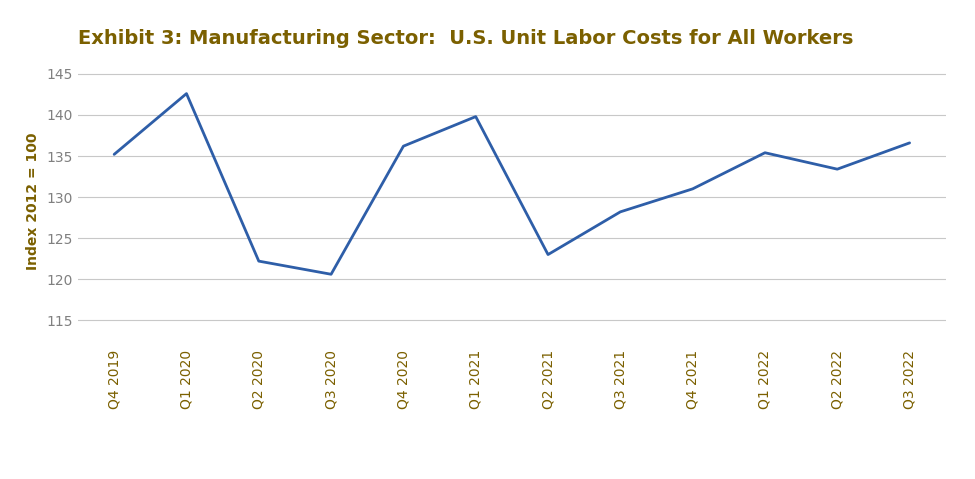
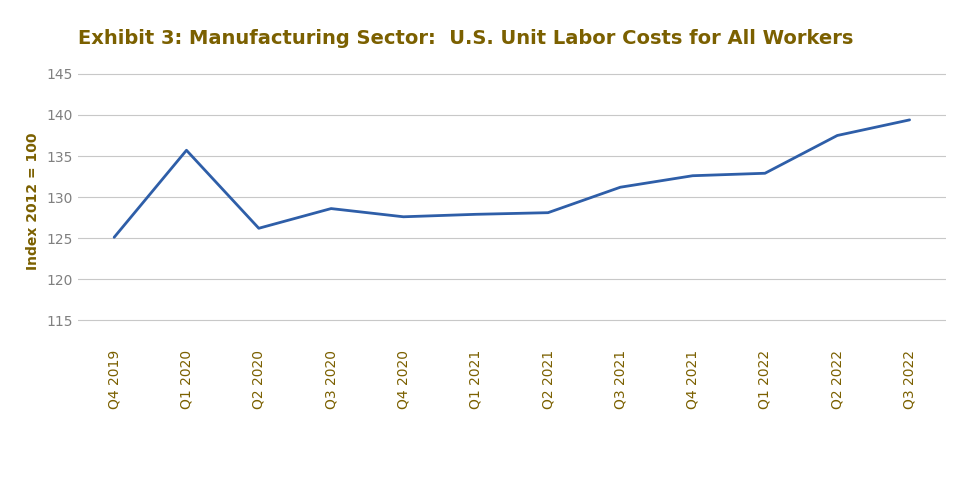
Q4 2019: 135.2 -> 125.1
Q1 2020: 142.6 -> 135.7
Q2 2020: 122.2 -> 126.2
Q3 2020: 120.6 -> 128.6
Q4 2020: 136.2 -> 127.6
Q1 2021: 139.8 -> 127.9
Q2 2021: 123.0 -> 128.1
Q3 2021: 128.2 -> 131.2
Q4 2021: 131.0 -> 132.6
Q1 2022: 135.4 -> 132.9
Q2 2022: 133.4 -> 137.5
Q3 2022: 136.6 -> 139.4
